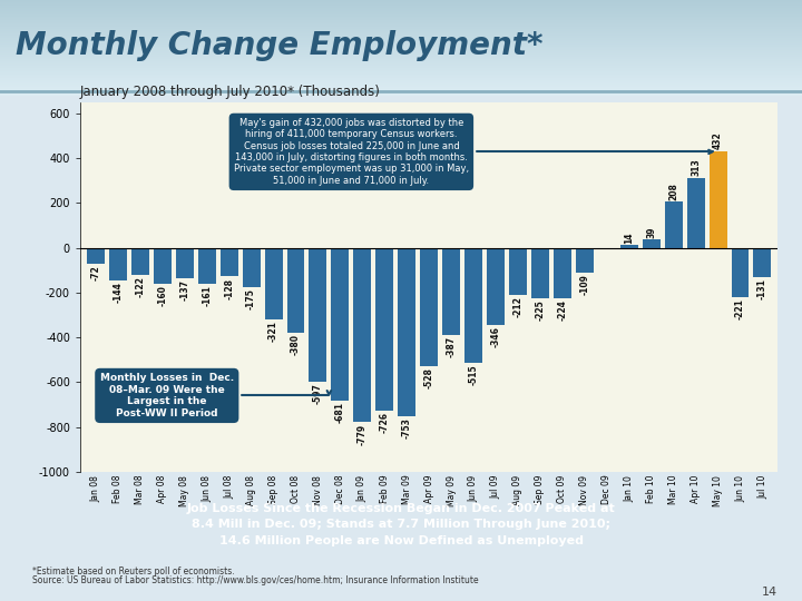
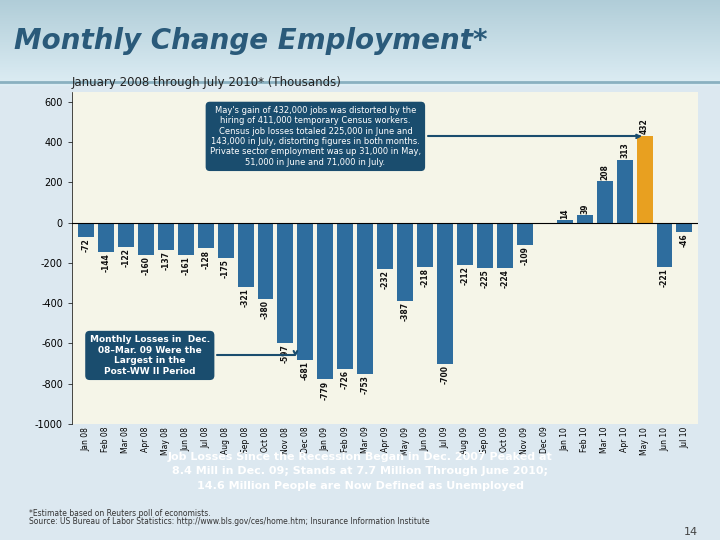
Apr 09: -528 -> -232
Jun 09: -515 -> -218
Jul 09: -346 -> -700
Jul 10: -131 -> -46
